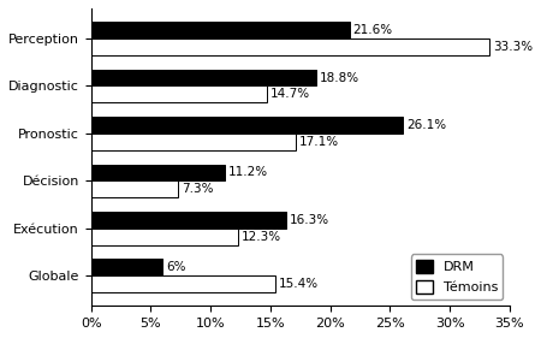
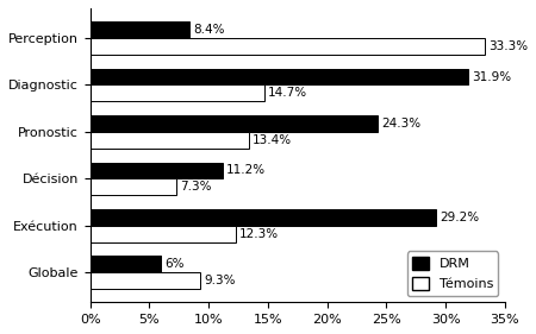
DRM/Perception: 21.6% -> 8.4%
DRM/Diagnostic: 18.8% -> 31.9%
DRM/Pronostic: 26.1% -> 24.3%
Témoins/Pronostic: 17.1% -> 13.4%
DRM/Exécution: 16.3% -> 29.2%
Témoins/Globale: 15.4% -> 9.3%
